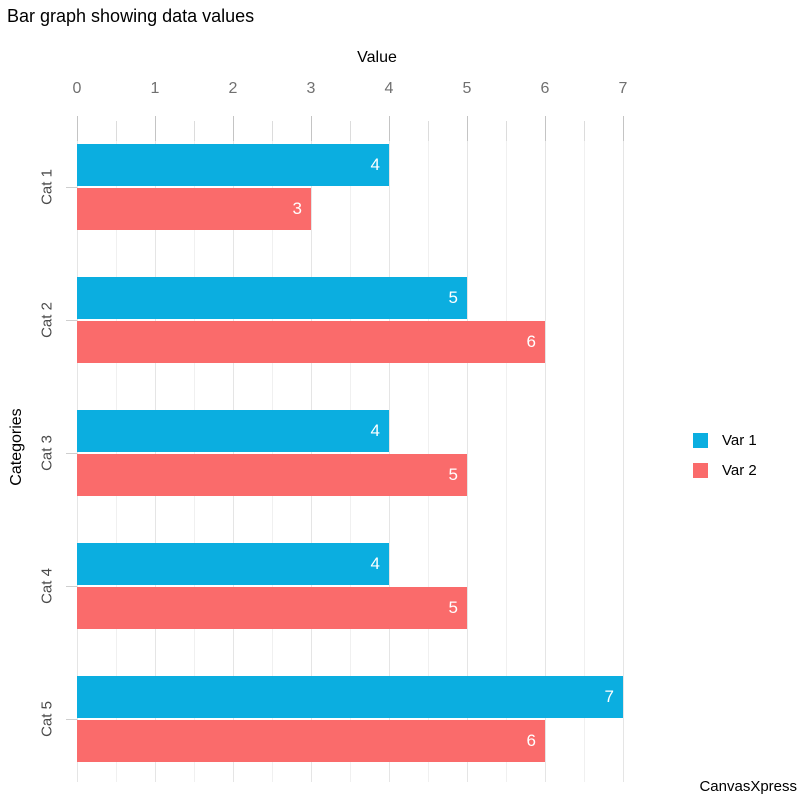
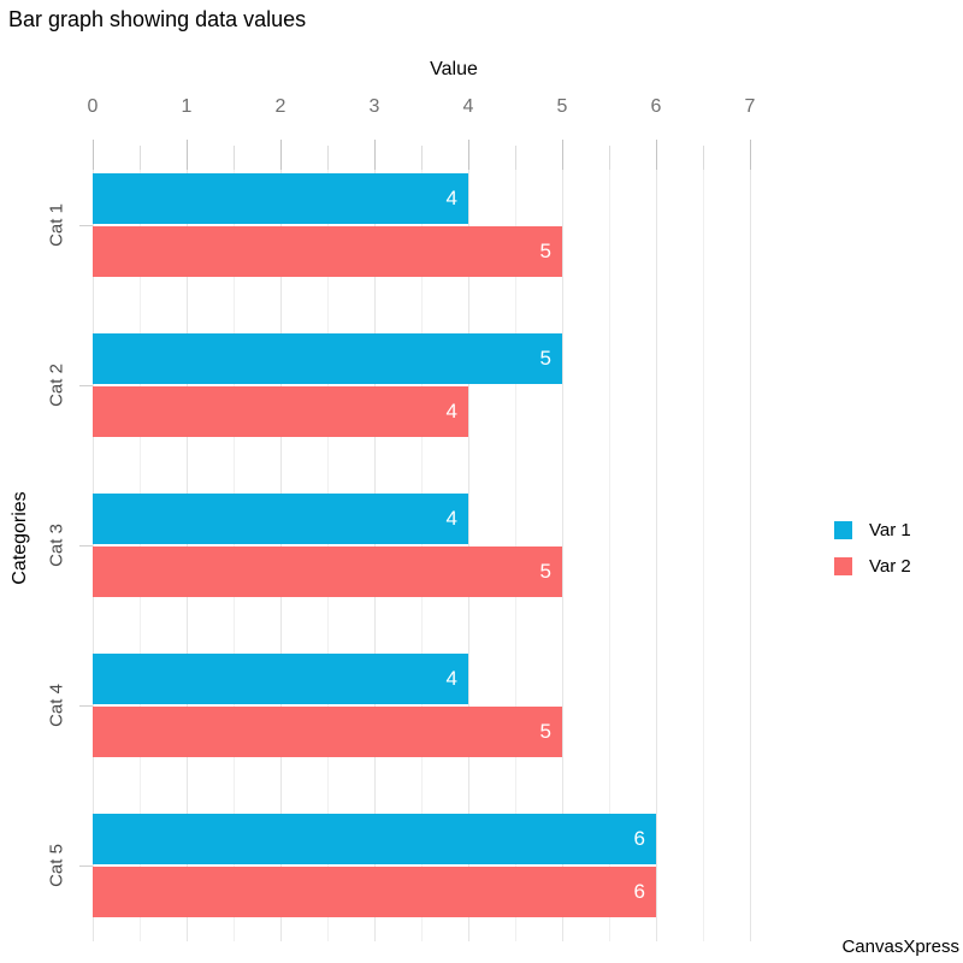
Var 2/Cat 1: 3 -> 5
Var 2/Cat 2: 6 -> 4
Var 1/Cat 5: 7 -> 6
